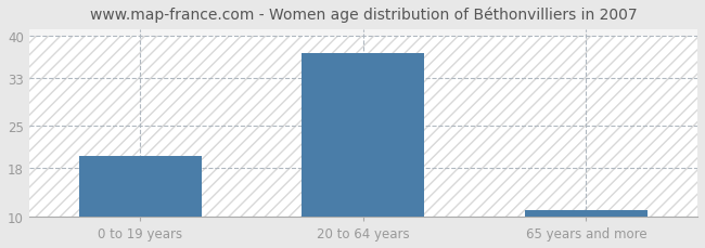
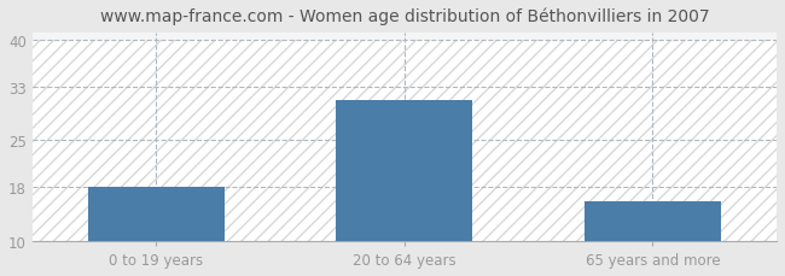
0 to 19 years: 20 -> 18
20 to 64 years: 37 -> 31
65 years and more: 11 -> 16
